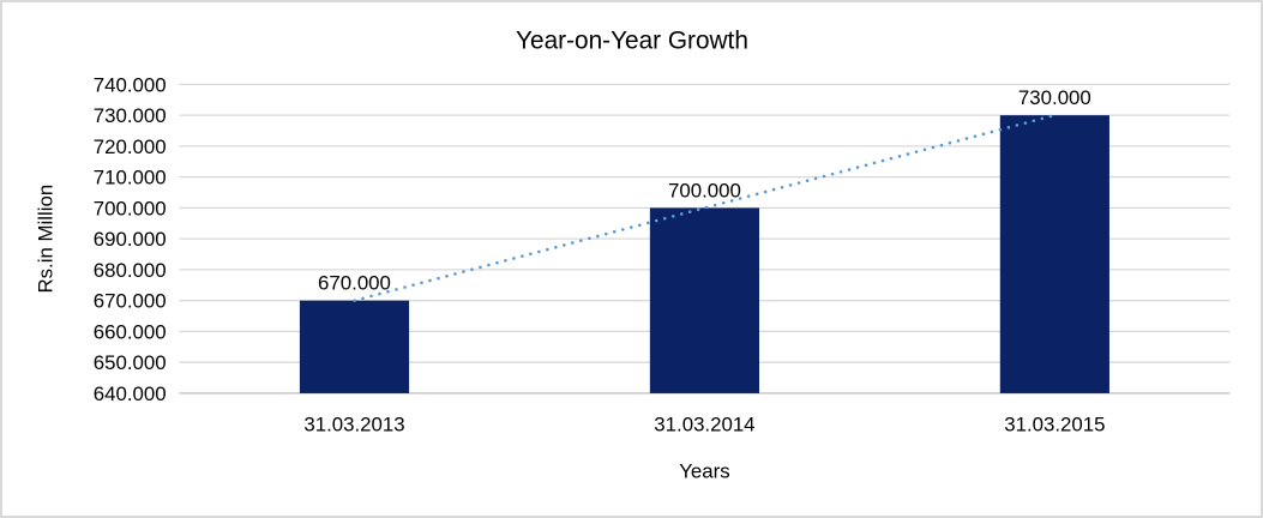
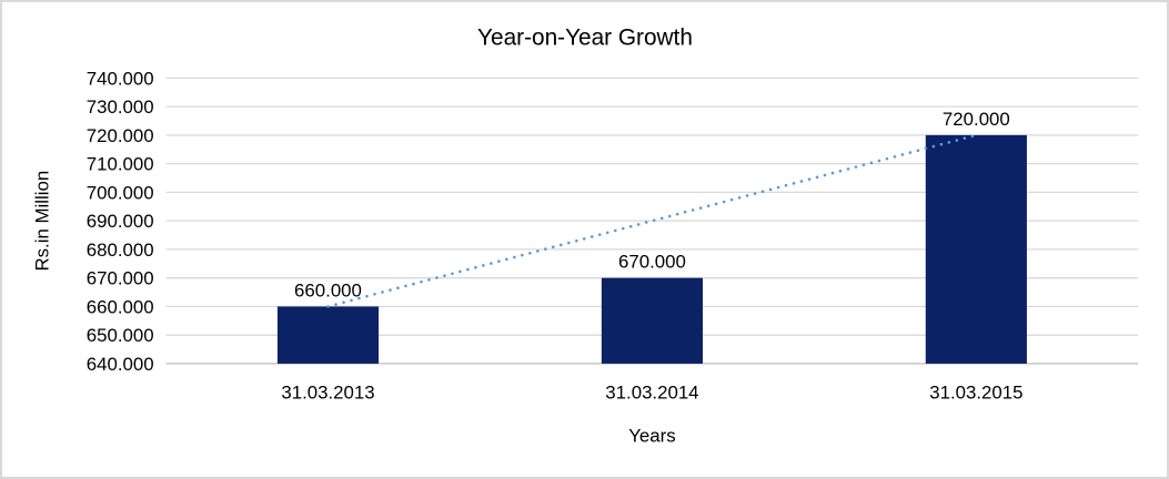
31.03.2013: 670.000 -> 660.000
31.03.2014: 700.000 -> 670.000
31.03.2015: 730.000 -> 720.000
